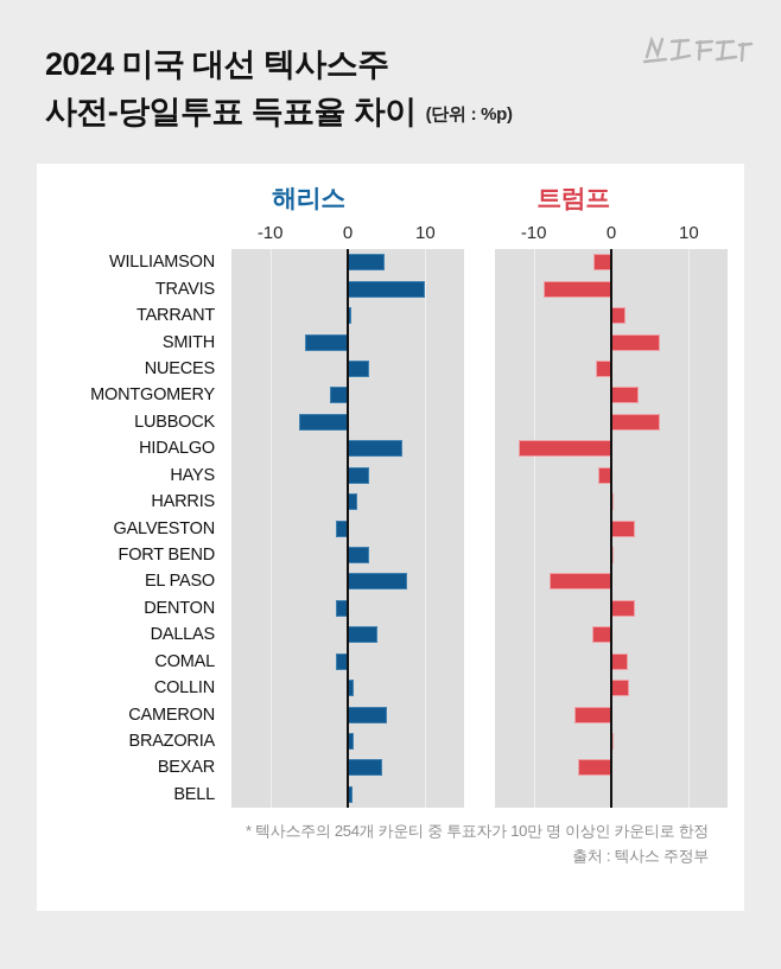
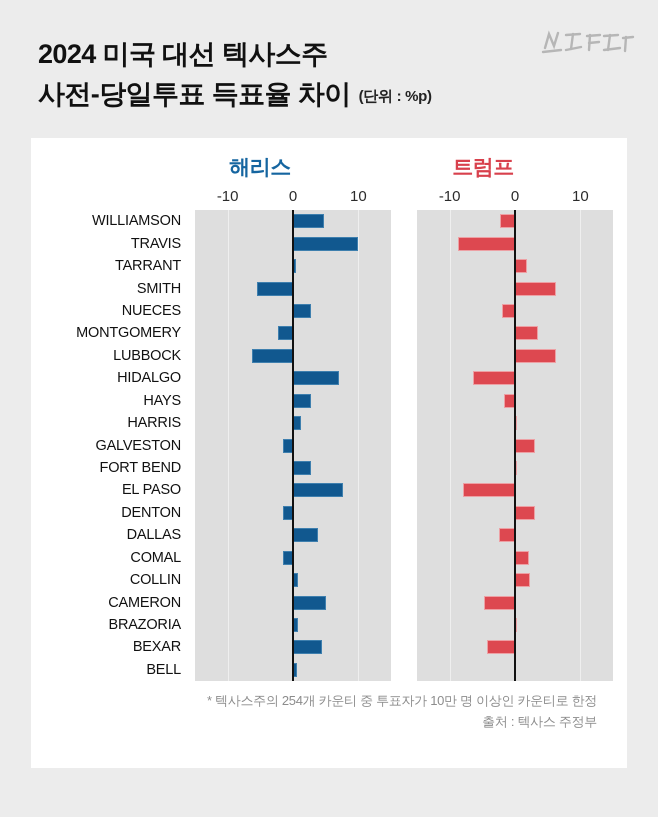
트럼프/HIDALGO: -12 -> -6
